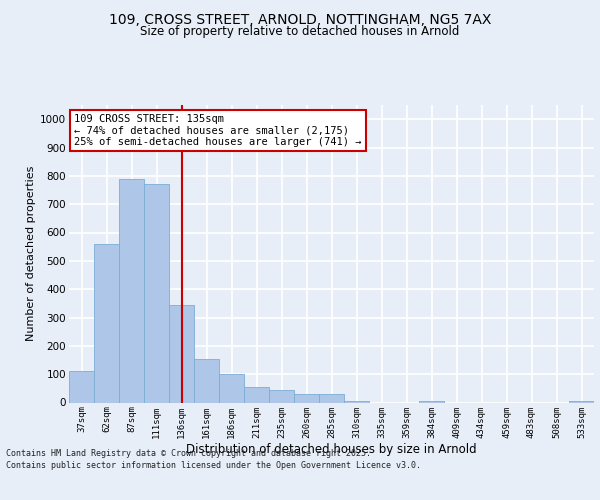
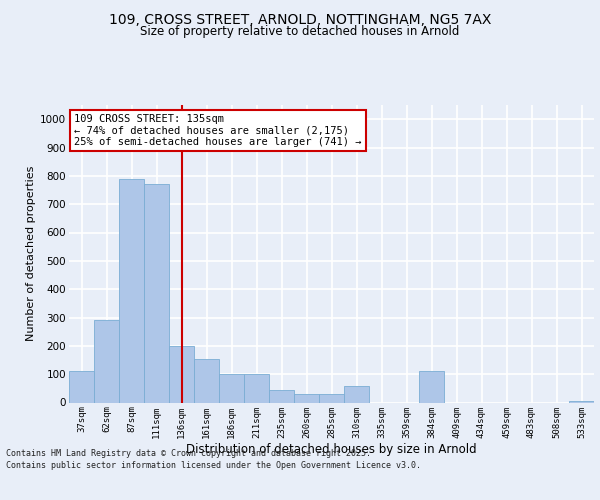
62sqm: 560 -> 290
136sqm: 345 -> 200
211sqm: 55 -> 100
310sqm: 5 -> 60
384sqm: 5 -> 110
